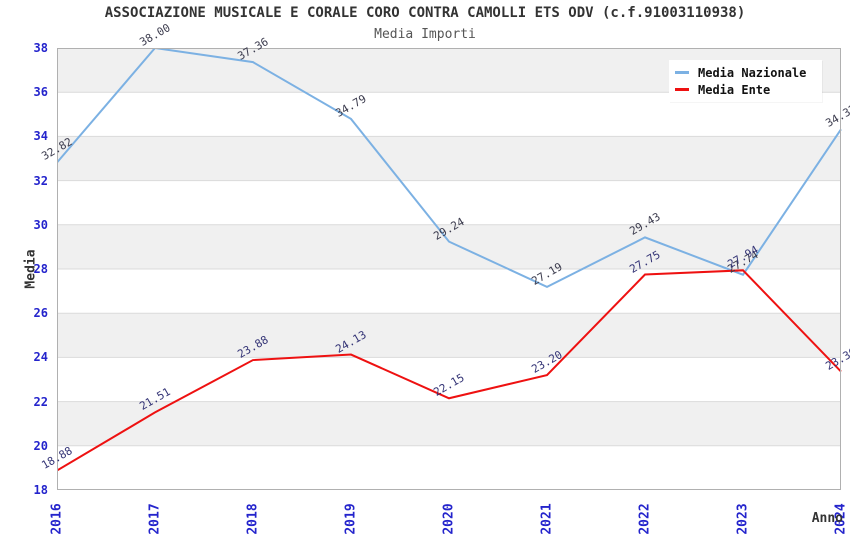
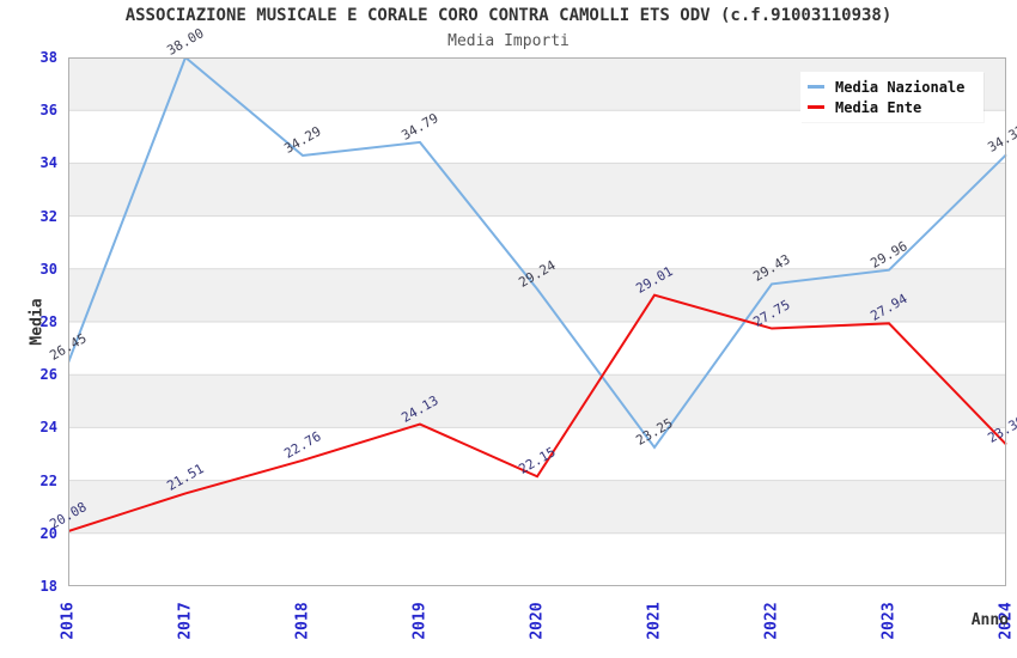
Media Nazionale/2016: 32.82 -> 26.45
Media Ente/2016: 18.88 -> 20.08
Media Nazionale/2018: 37.36 -> 34.29
Media Ente/2018: 23.88 -> 22.76
Media Nazionale/2021: 27.19 -> 23.25
Media Ente/2021: 23.20 -> 29.01
Media Nazionale/2023: 27.74 -> 29.96
